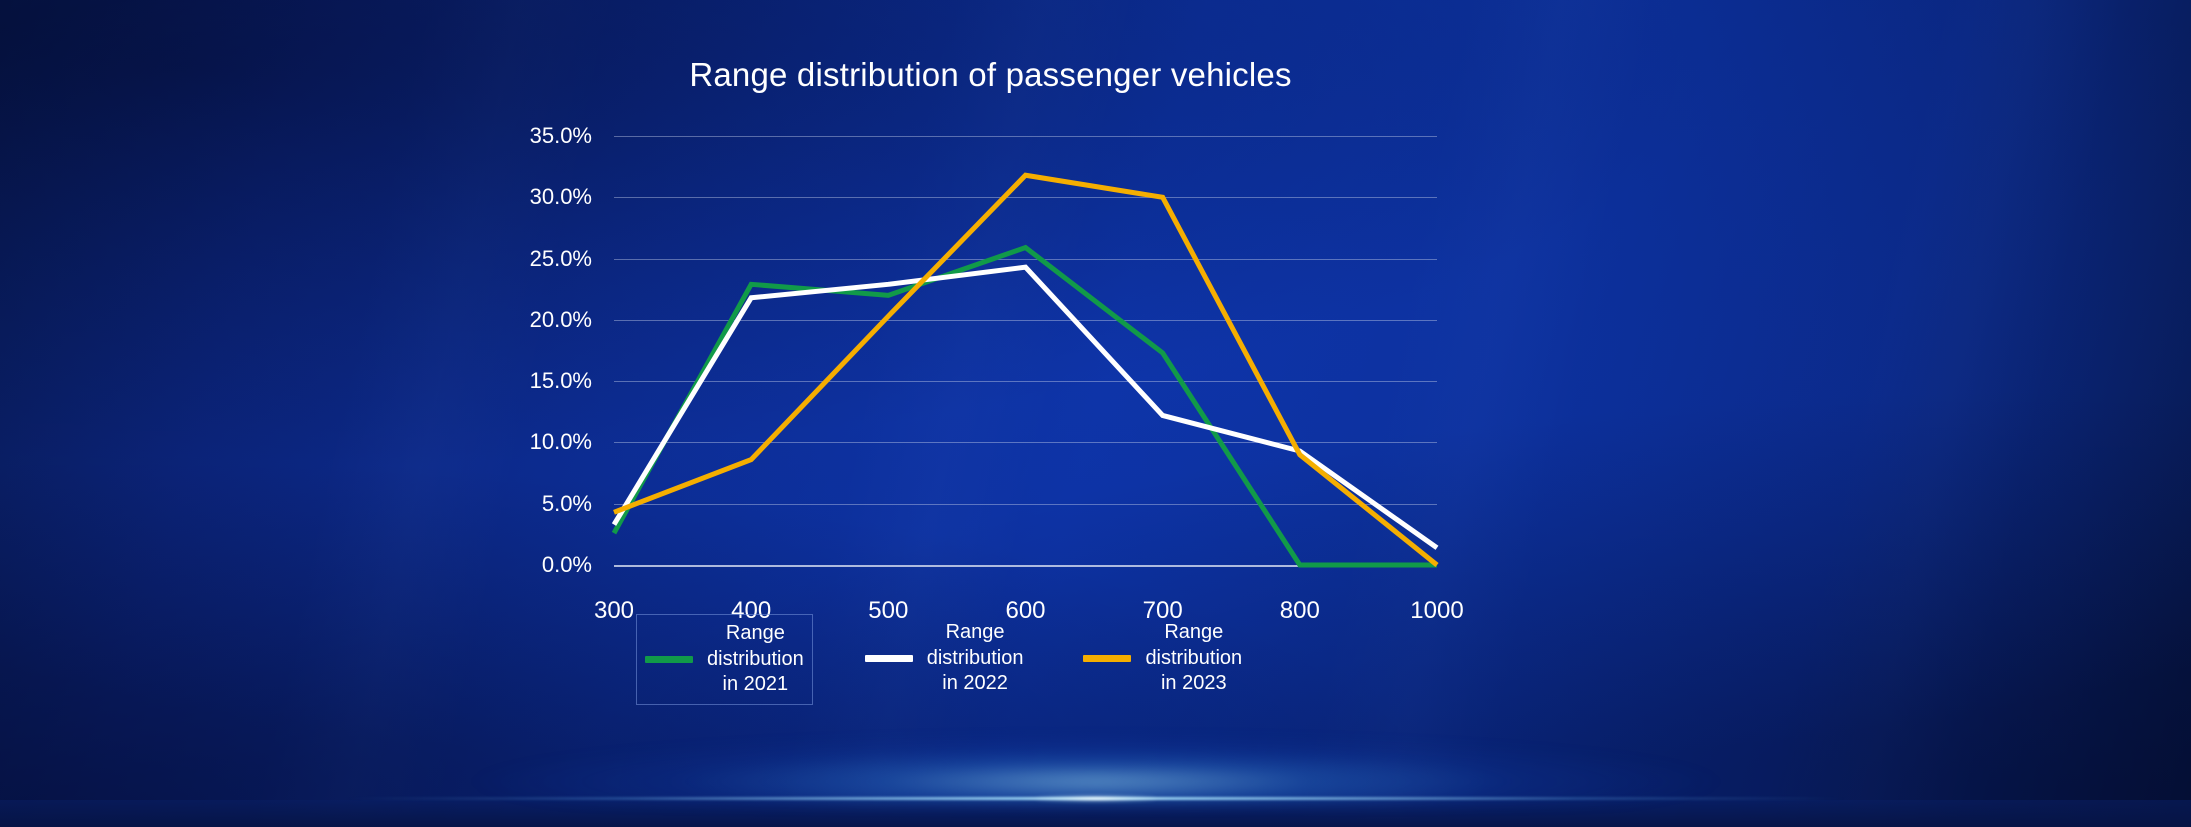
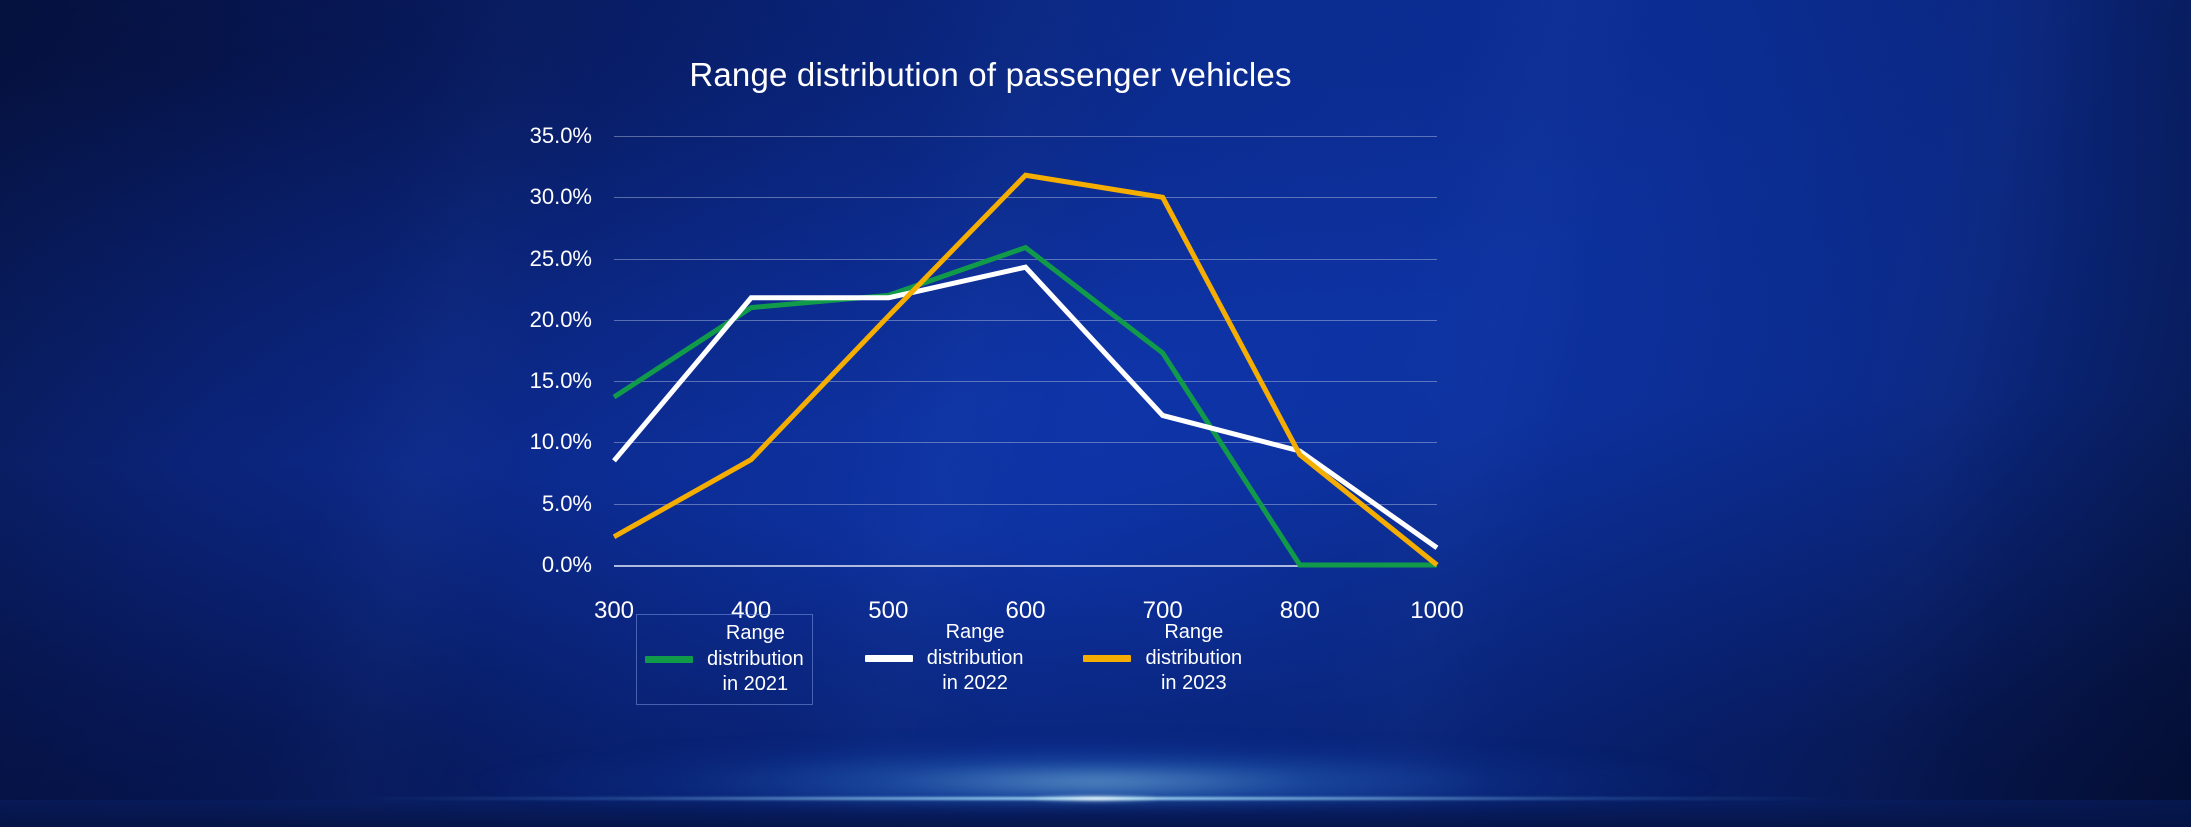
Range distribution in 2021/300: 2.6% -> 13.7%
Range distribution in 2022/300: 3.3% -> 8.5%
Range distribution in 2023/300: 4.3% -> 2.3%
Range distribution in 2021/400: 22.9% -> 21.0%
Range distribution in 2022/500: 22.9% -> 21.8%
